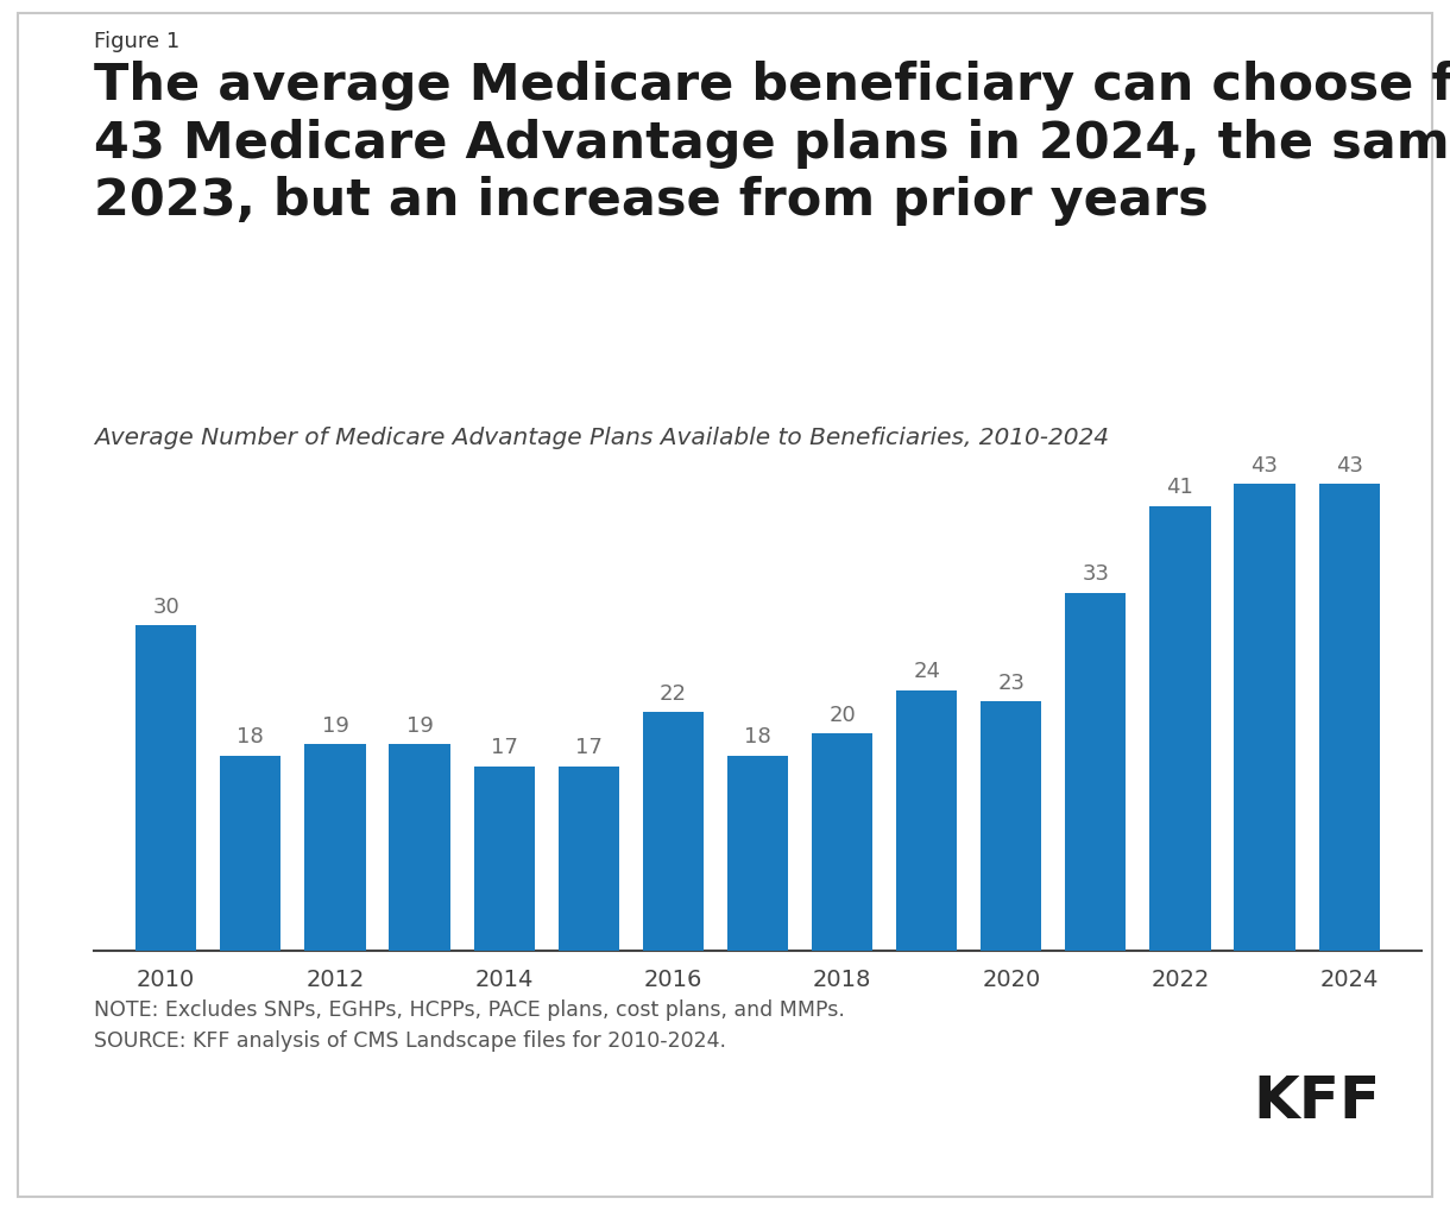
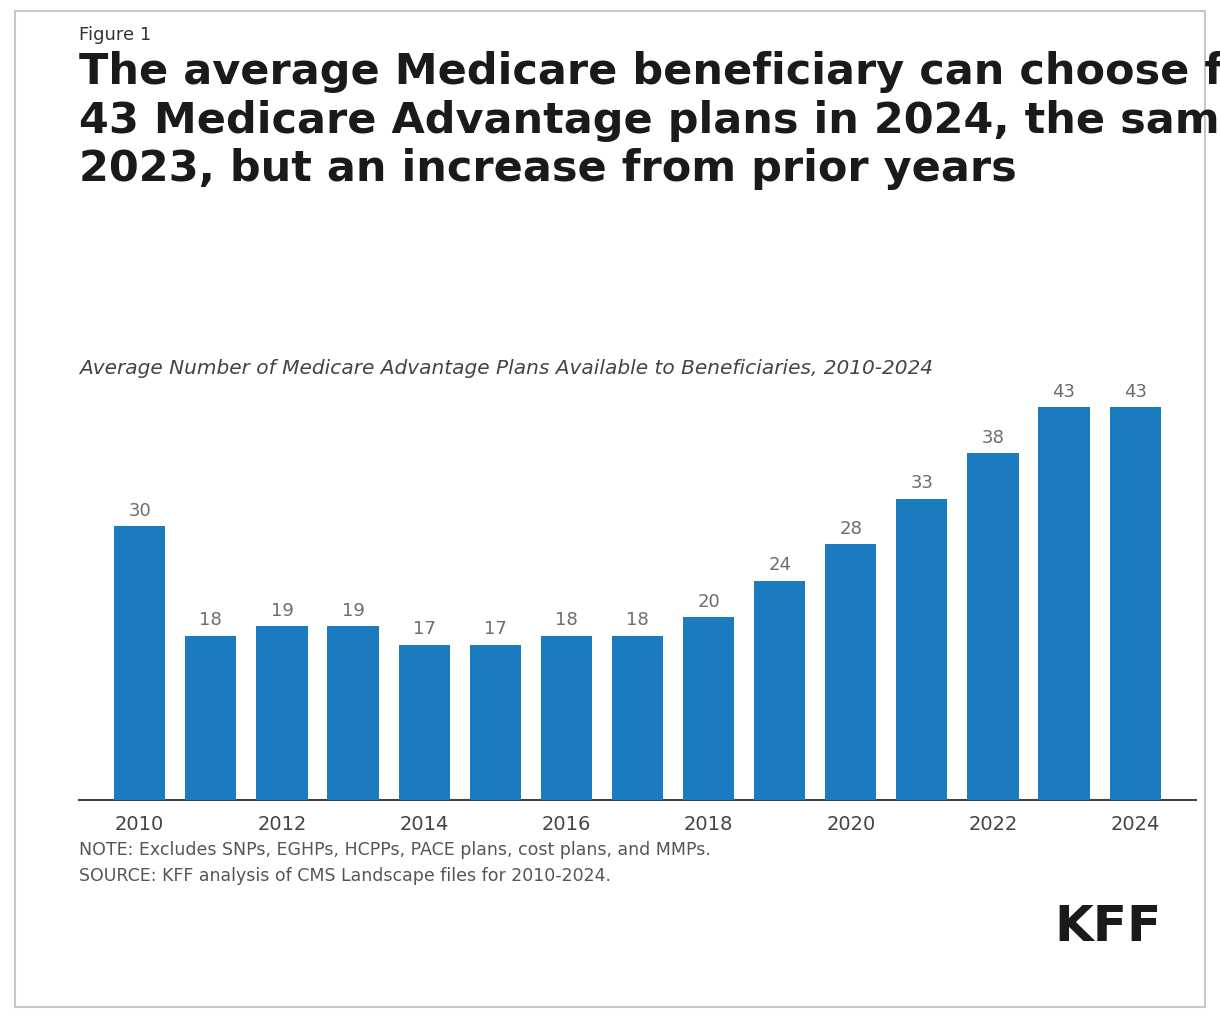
2016: 22 -> 18
2020: 23 -> 28
2022: 41 -> 38
